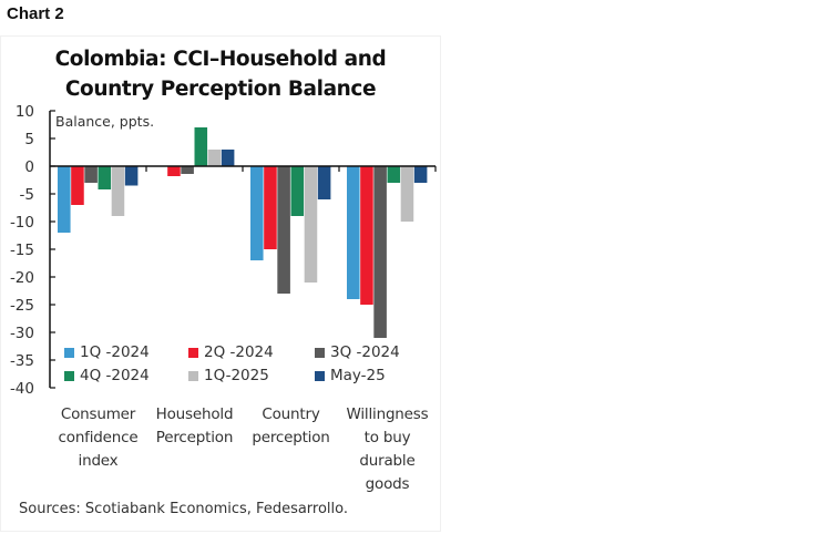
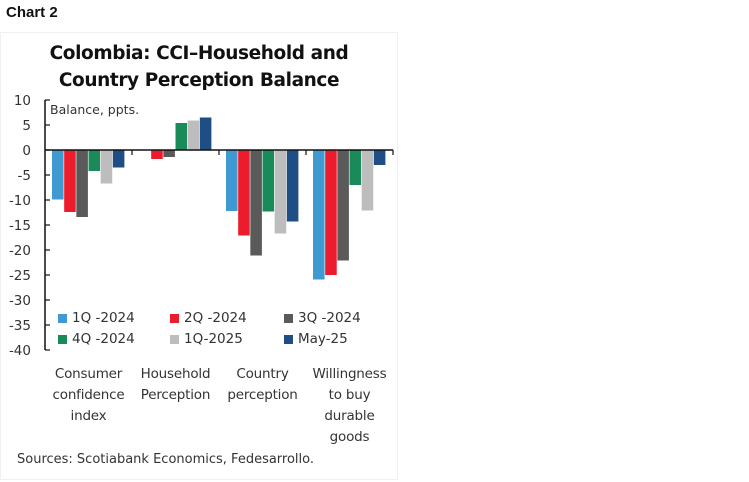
1Q -2024/Consumer confidence index: -12 -> -10
2Q -2024/Consumer confidence index: -7 -> -12
3Q -2024/Consumer confidence index: -3 -> -13
1Q-2025/Consumer confidence index: -9 -> -7
4Q -2024/Household Perception: 7 -> 5
1Q-2025/Household Perception: 3 -> 6
May-25/Household Perception: 3 -> 6
1Q -2024/Country perception: -17 -> -12
2Q -2024/Country perception: -15 -> -17
3Q -2024/Country perception: -23 -> -21
4Q -2024/Country perception: -9 -> -12
1Q-2025/Country perception: -21 -> -17
May-25/Country perception: -6 -> -14
1Q -2024/Willingness to buy durable goods: -24 -> -26
3Q -2024/Willingness to buy durable goods: -31 -> -22
4Q -2024/Willingness to buy durable goods: -3 -> -7
1Q-2025/Willingness to buy durable goods: -10 -> -12
